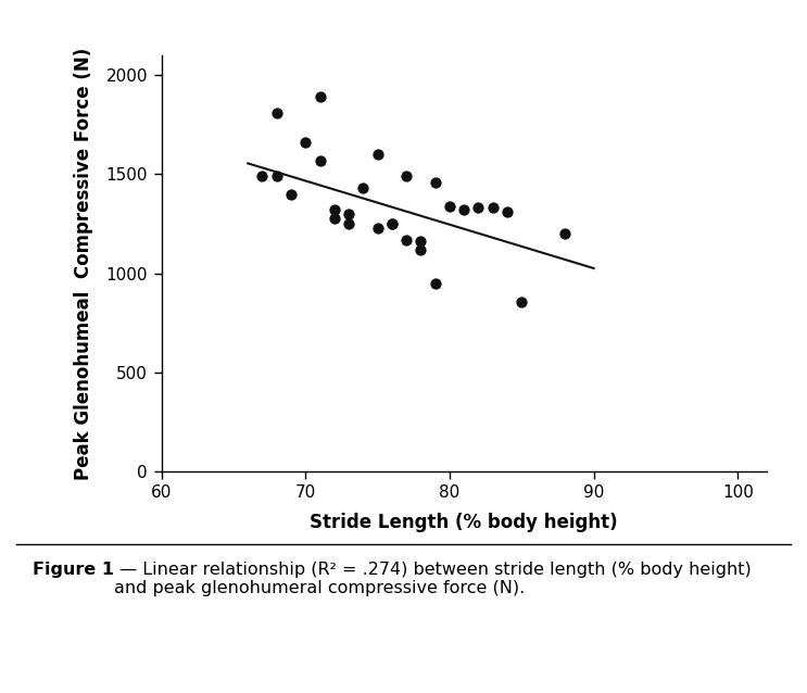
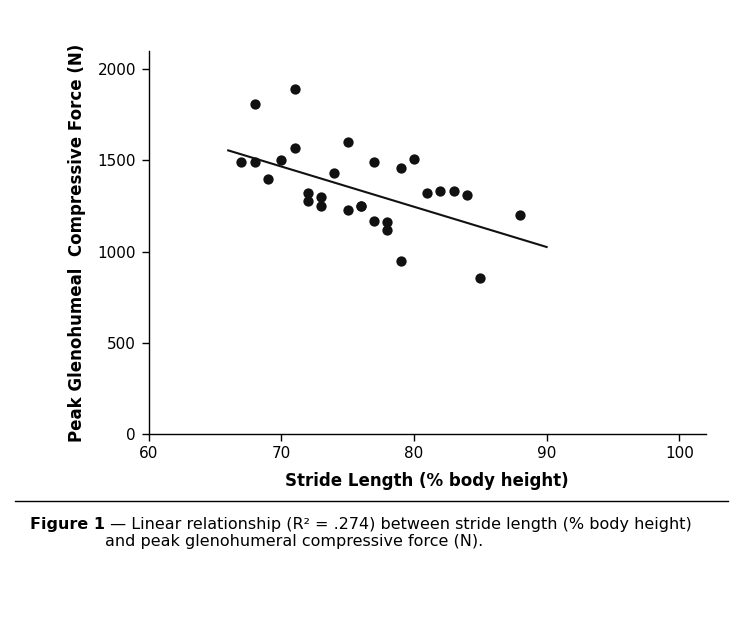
70: 1660 -> 1500
80: 1340 -> 1510
